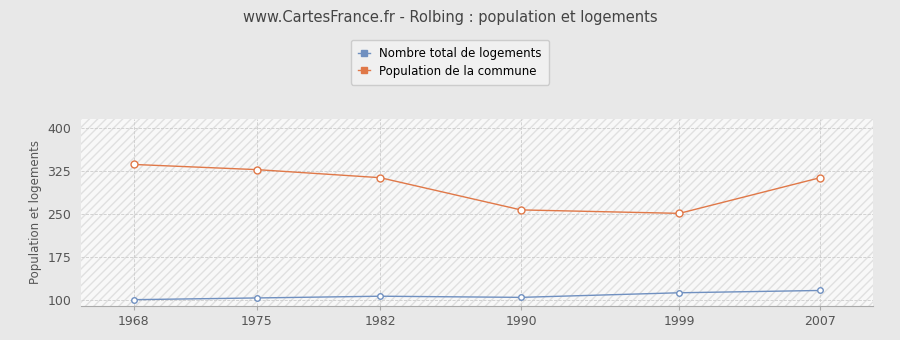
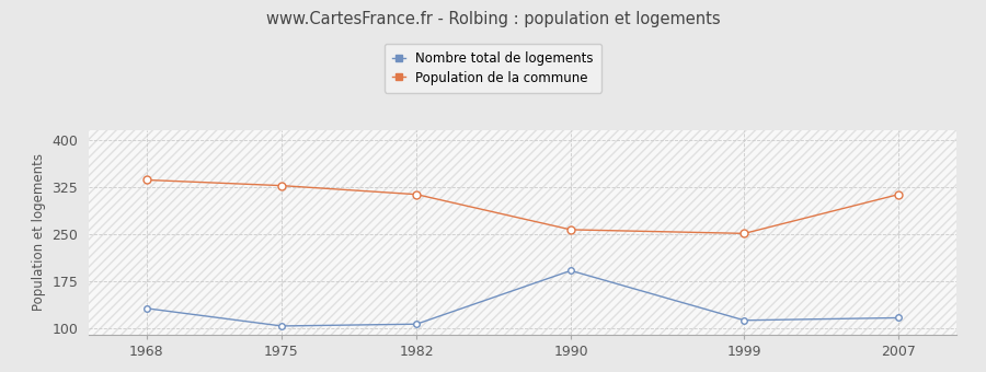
Nombre total de logements/1968: 101 -> 132
Nombre total de logements/1990: 105 -> 192
